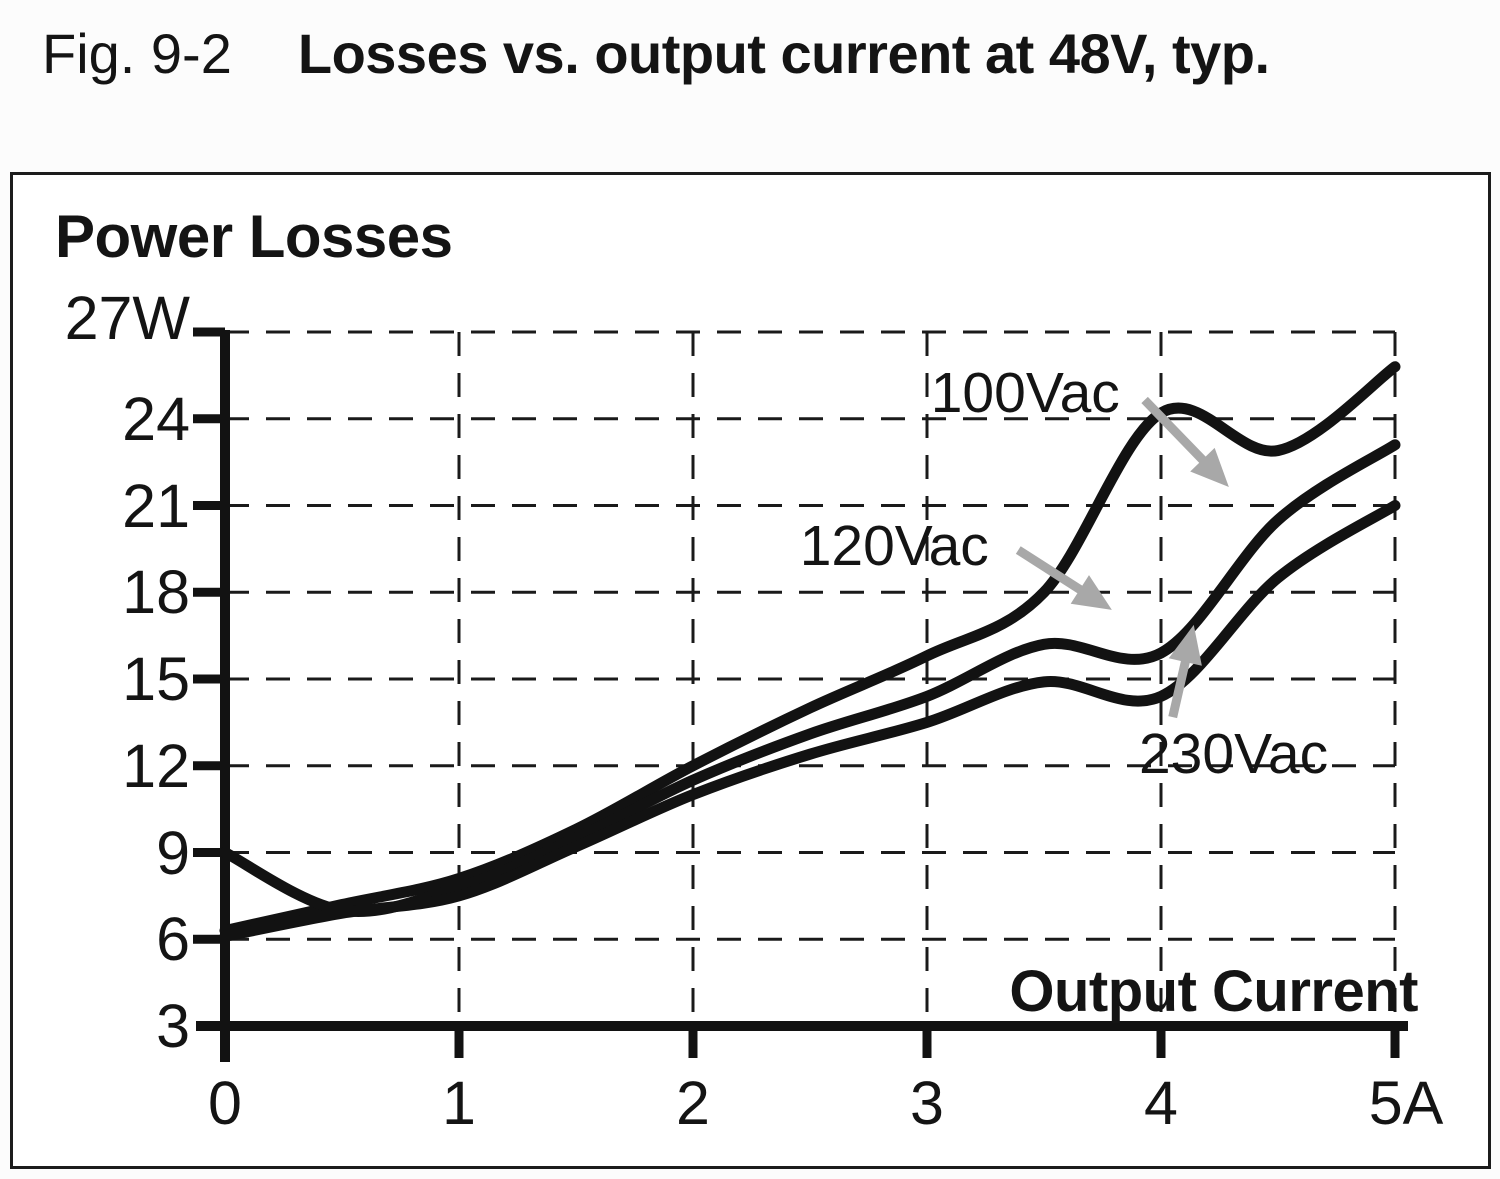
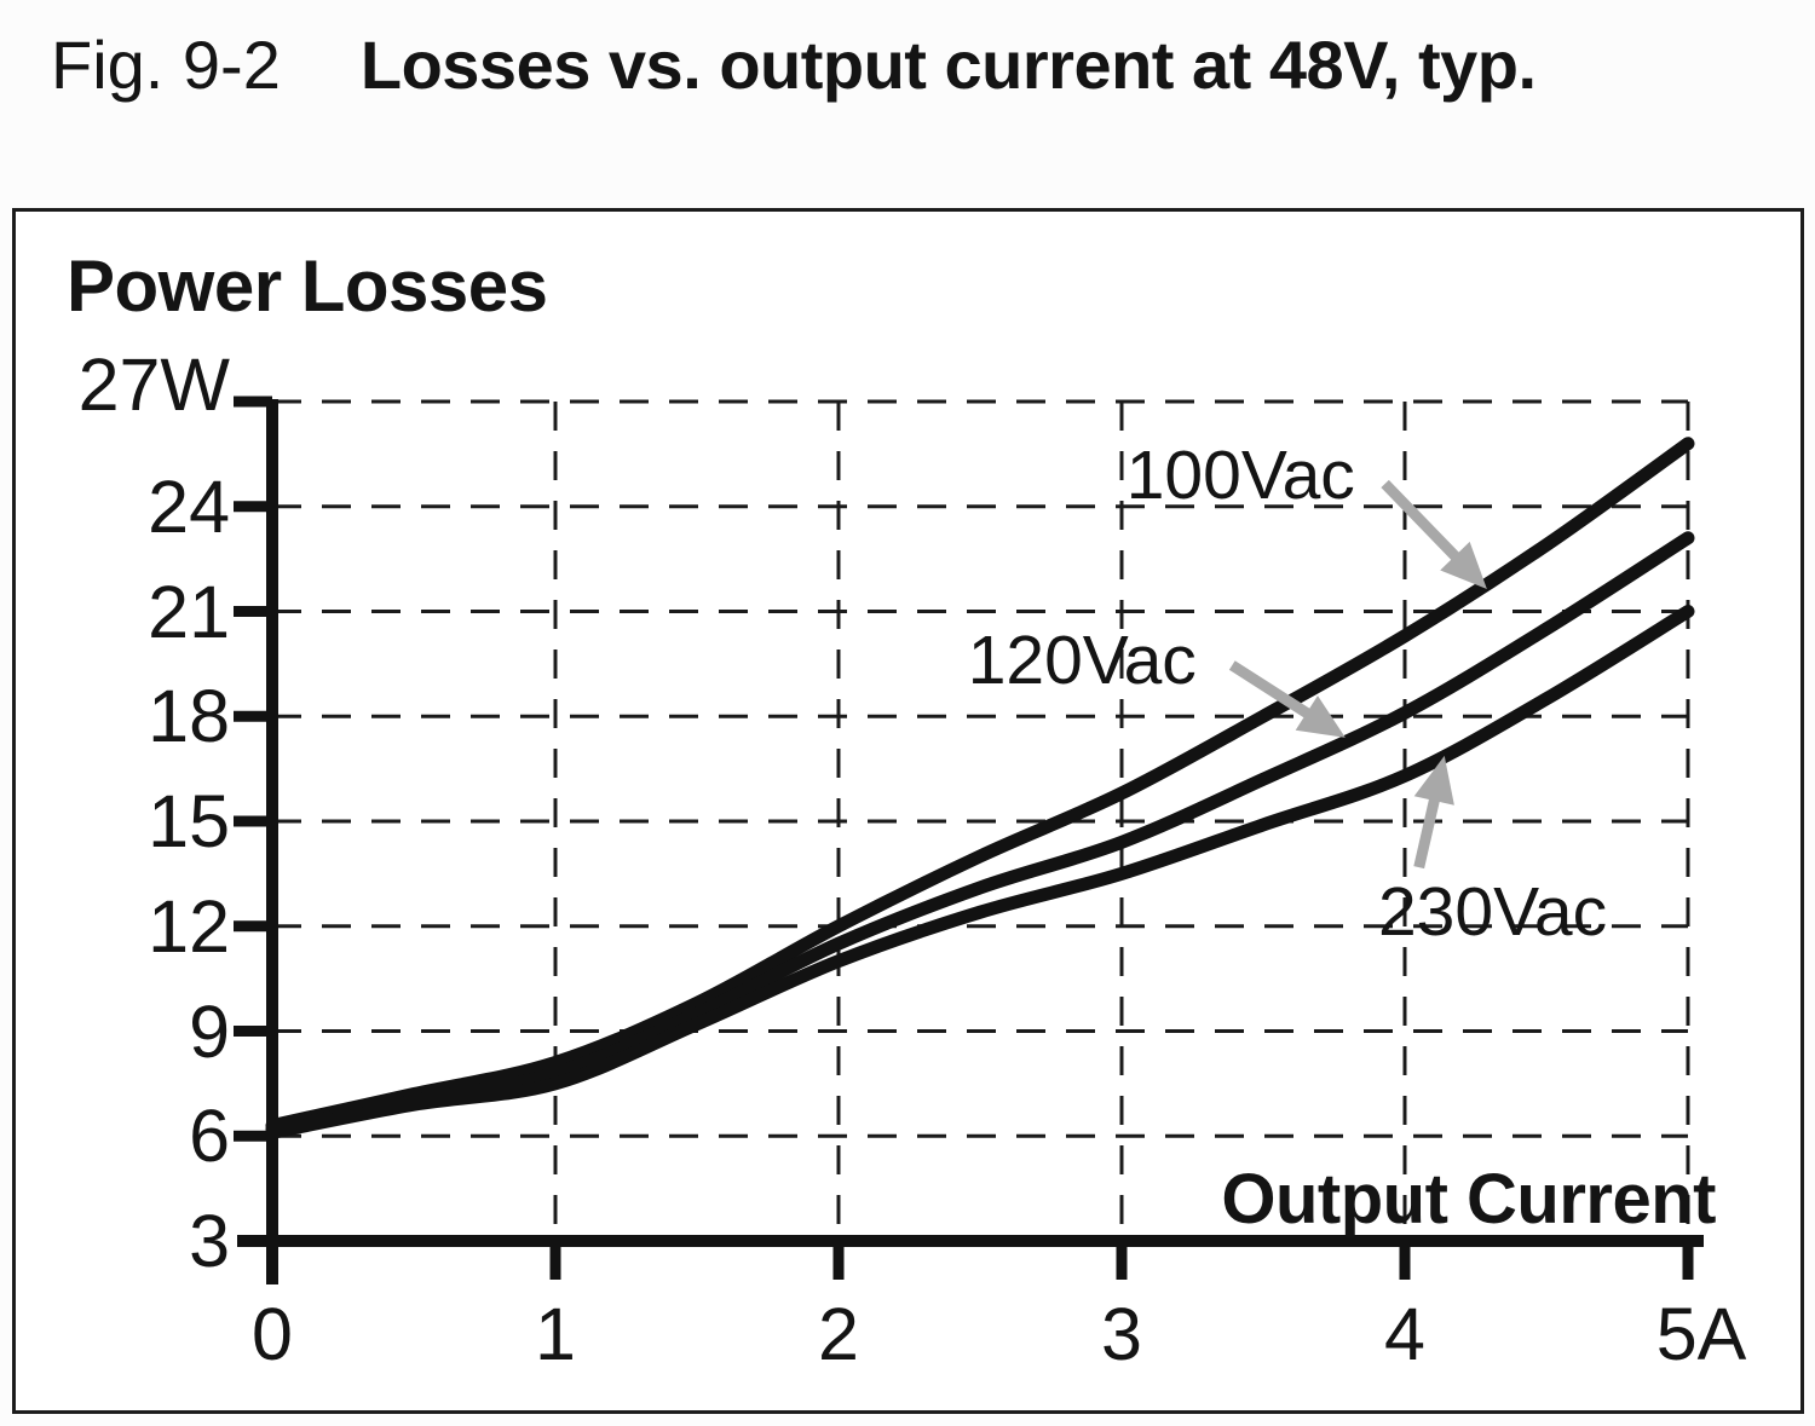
120Vac/0: 9.0 -> 6.2
100Vac/4: 24.2 -> 20.3
120Vac/4: 15.9 -> 18.1
230Vac/4: 14.4 -> 16.3
